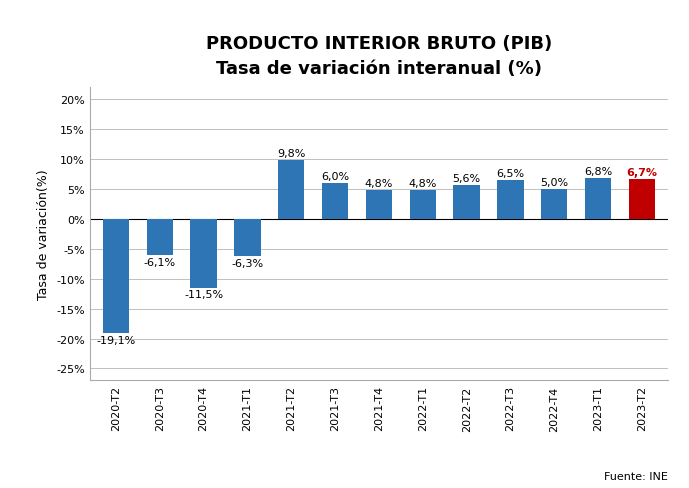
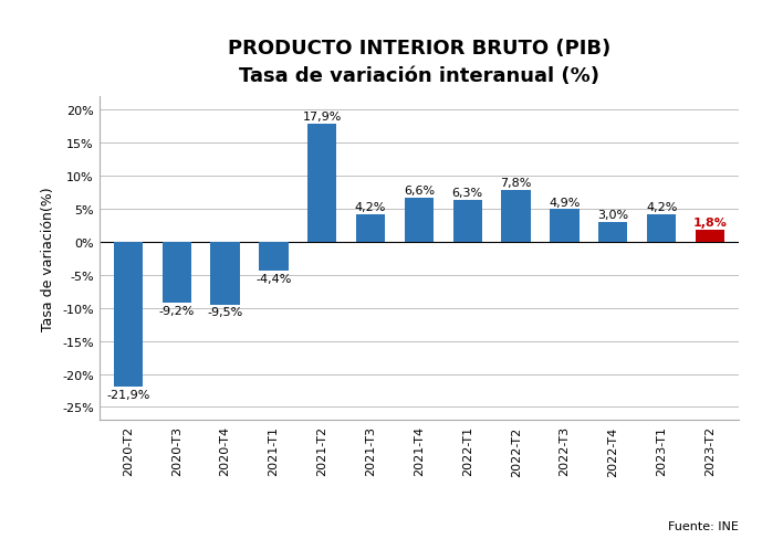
2020-T2: -19,1% -> -21,9%
2020-T3: -6,1% -> -9,2%
2020-T4: -11,5% -> -9,5%
2021-T1: -6,3% -> -4,4%
2021-T2: 9,8% -> 17,9%
2021-T3: 6,0% -> 4,2%
2021-T4: 4,8% -> 6,6%
2022-T1: 4,8% -> 6,3%
2022-T2: 5,6% -> 7,8%
2022-T3: 6,5% -> 4,9%
2022-T4: 5,0% -> 3,0%
2023-T1: 6,8% -> 4,2%
2023-T2: 6,7% -> 1,8%
